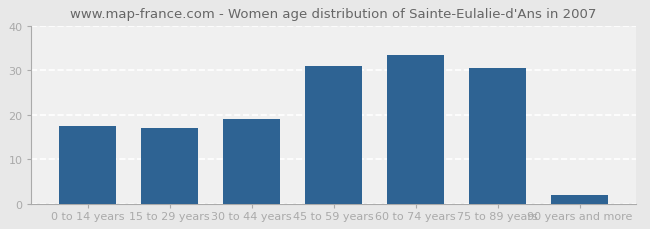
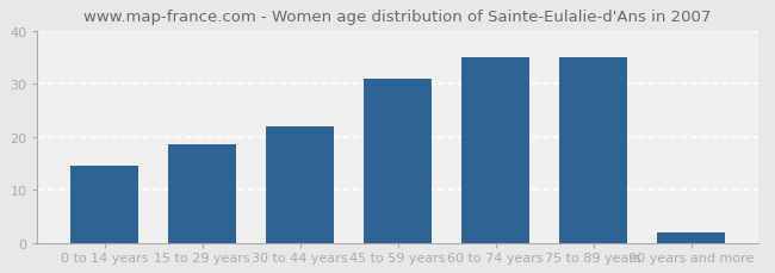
0 to 14 years: 17.5 -> 14.5
15 to 29 years: 17.0 -> 18.5
30 to 44 years: 19.0 -> 22.0
60 to 74 years: 33.5 -> 35.0
75 to 89 years: 30.5 -> 35.0
